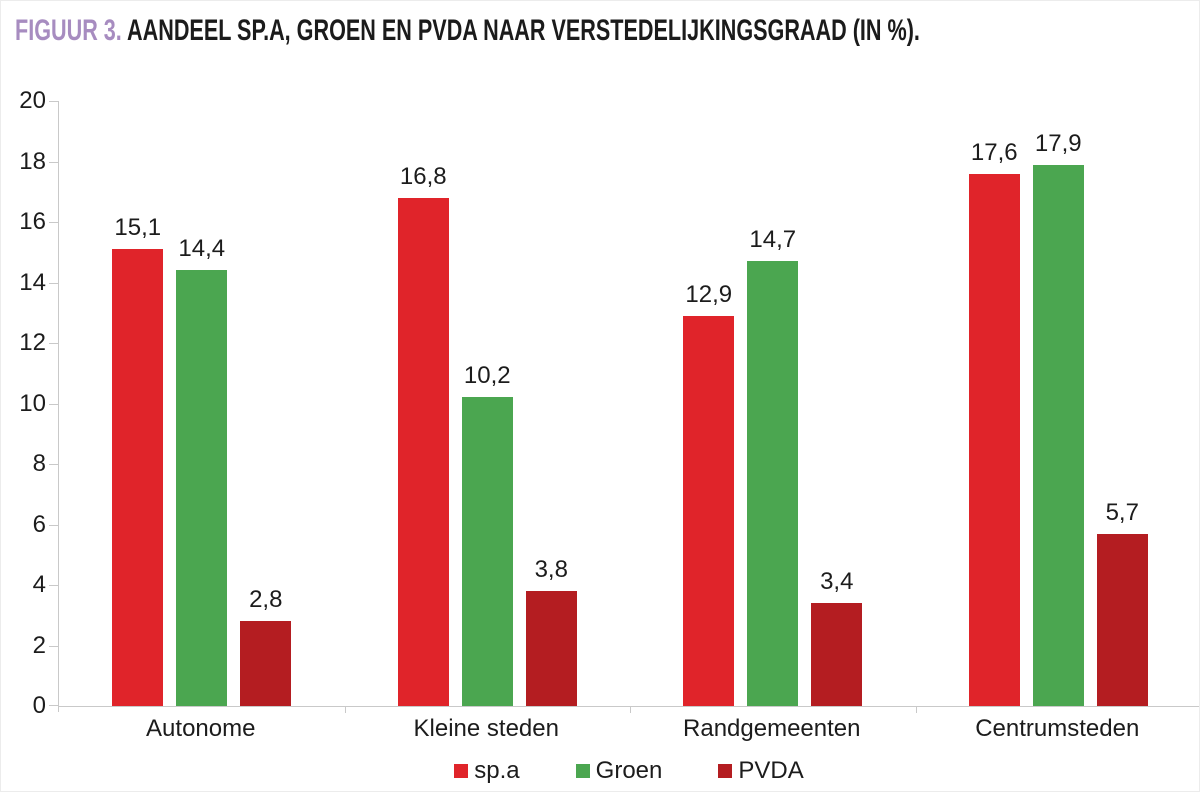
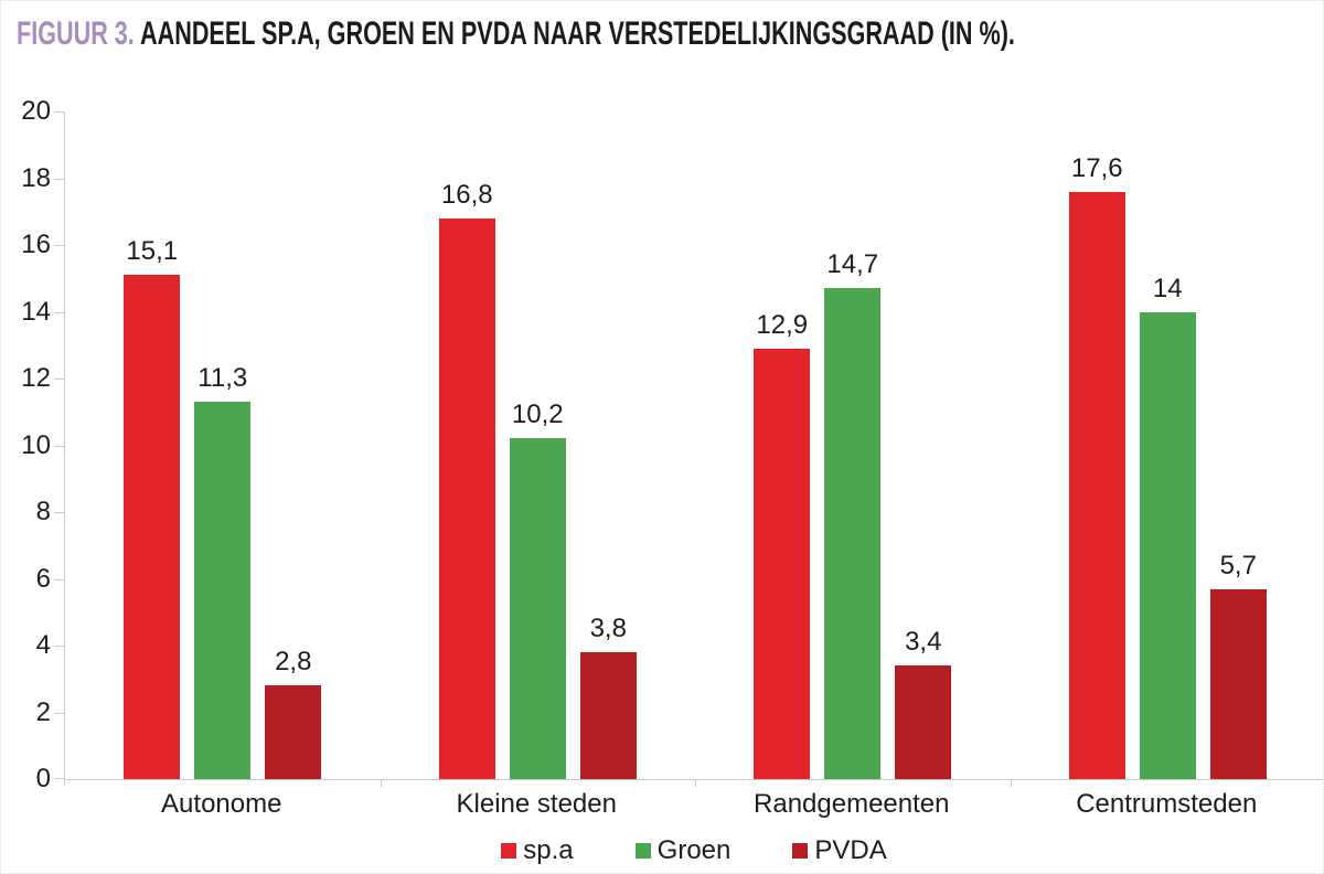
Groen/Autonome: 14,4 -> 11,3
Groen/Centrumsteden: 17,9 -> 14
